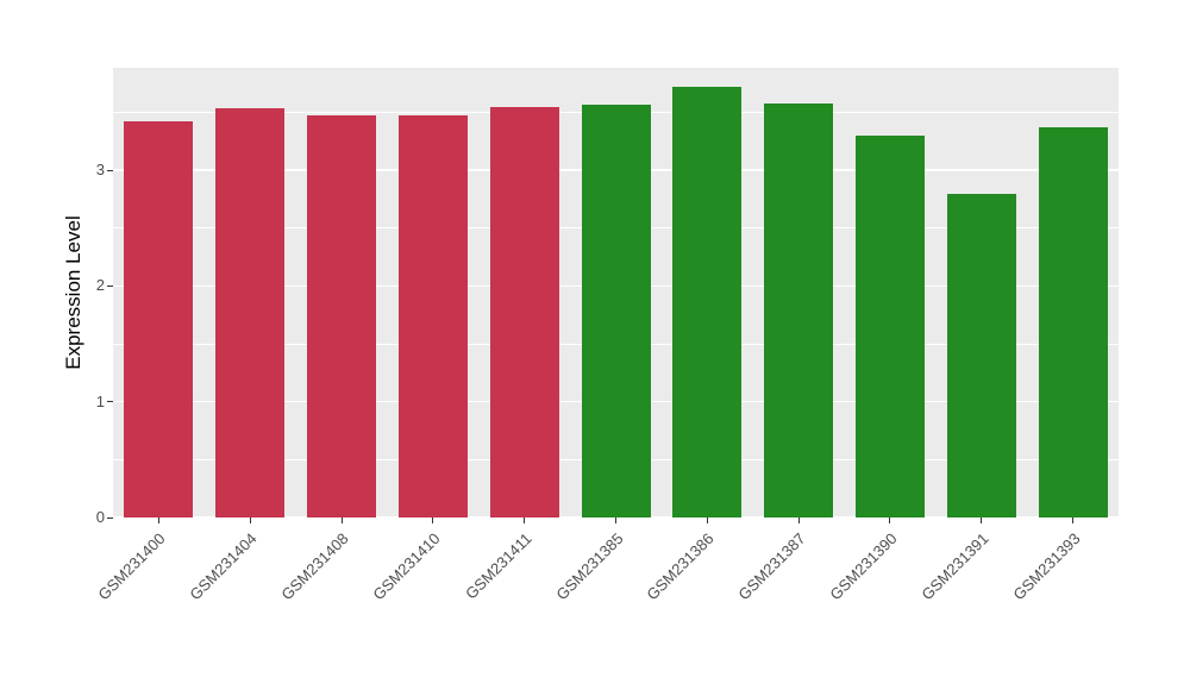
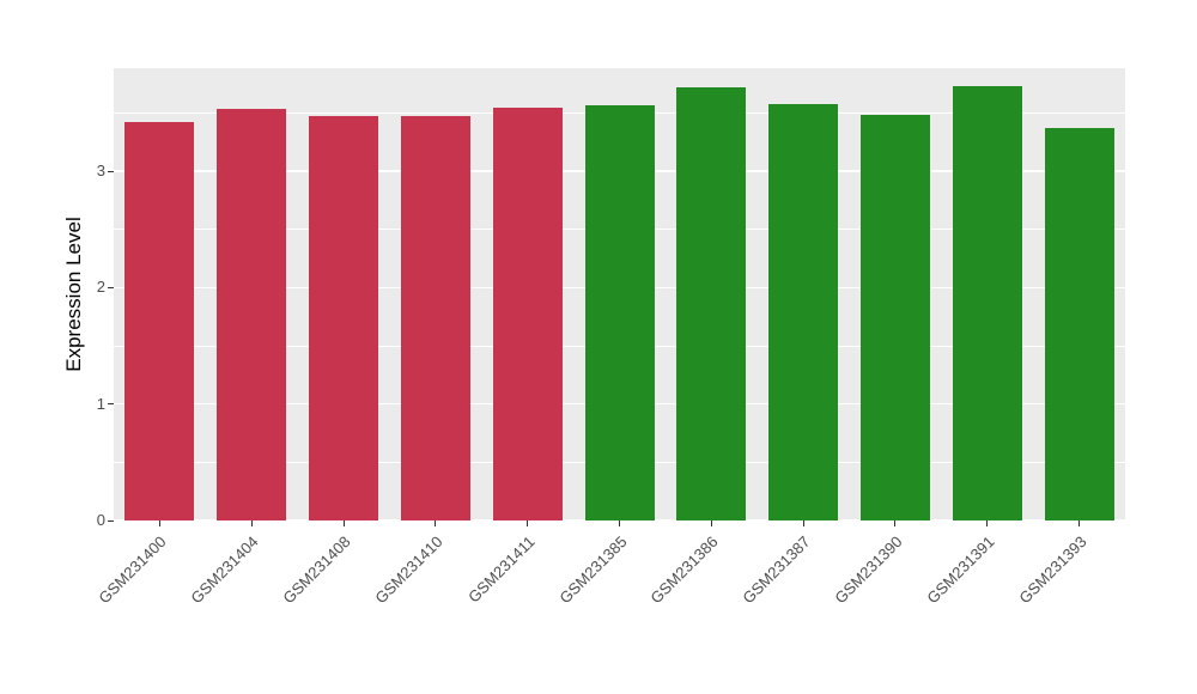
GSM231390: 3.3 -> 3.5
GSM231391: 2.8 -> 3.7
